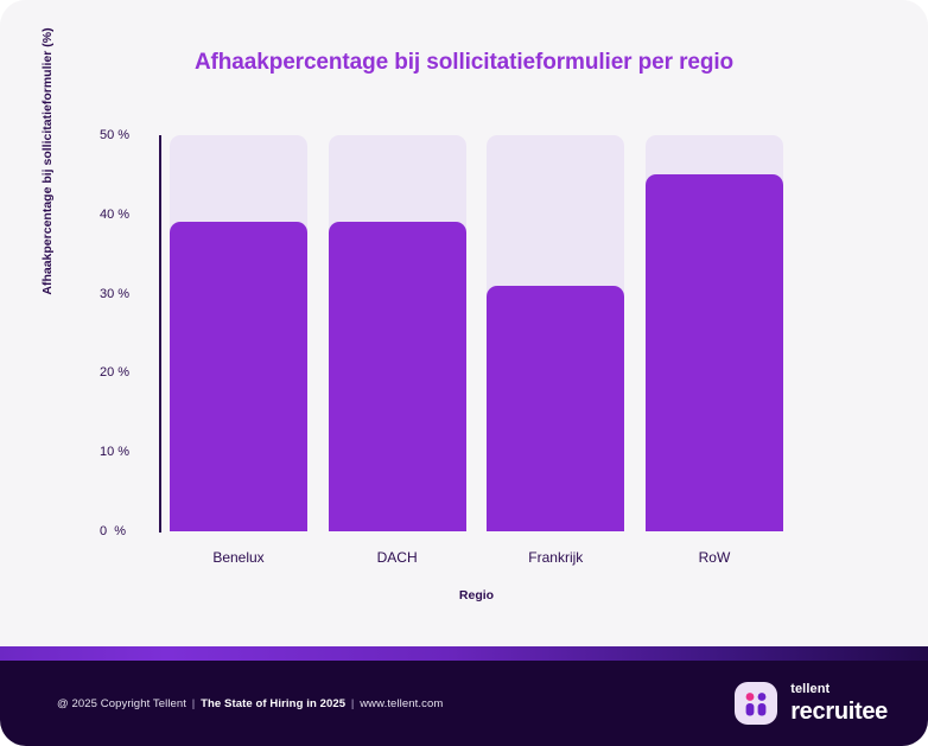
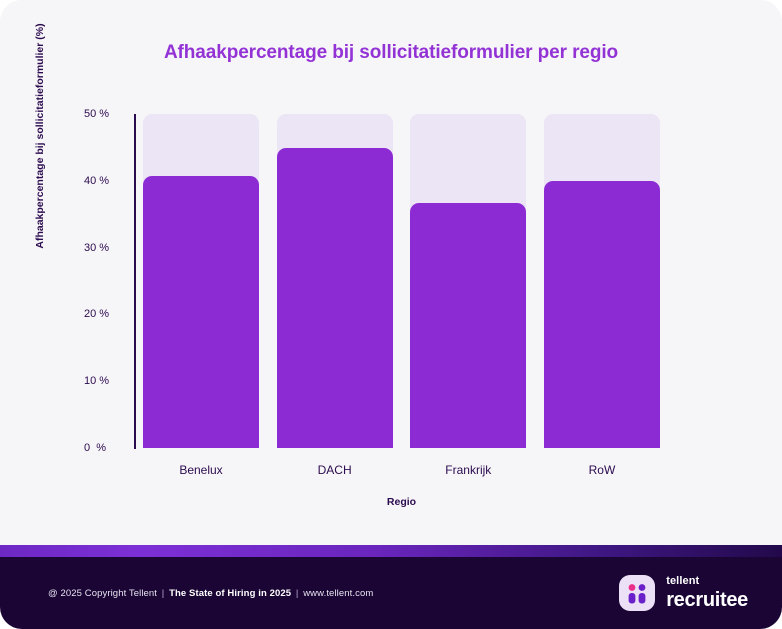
Benelux: 39% -> 41%
DACH: 39% -> 45%
Frankrijk: 31% -> 37%
RoW: 45% -> 40%
